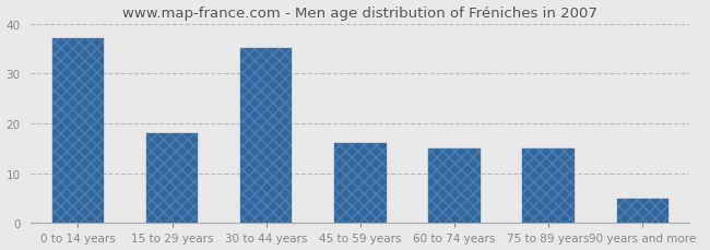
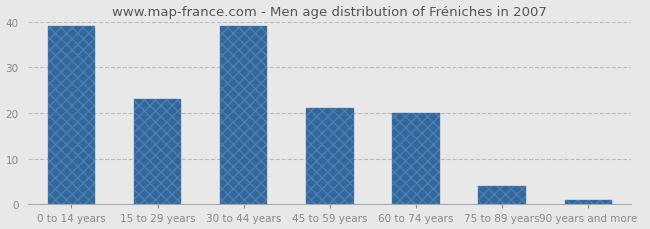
0 to 14 years: 37 -> 39
15 to 29 years: 18 -> 23
30 to 44 years: 35 -> 39
45 to 59 years: 16 -> 21
60 to 74 years: 15 -> 20
75 to 89 years: 15 -> 4
90 years and more: 5 -> 1
